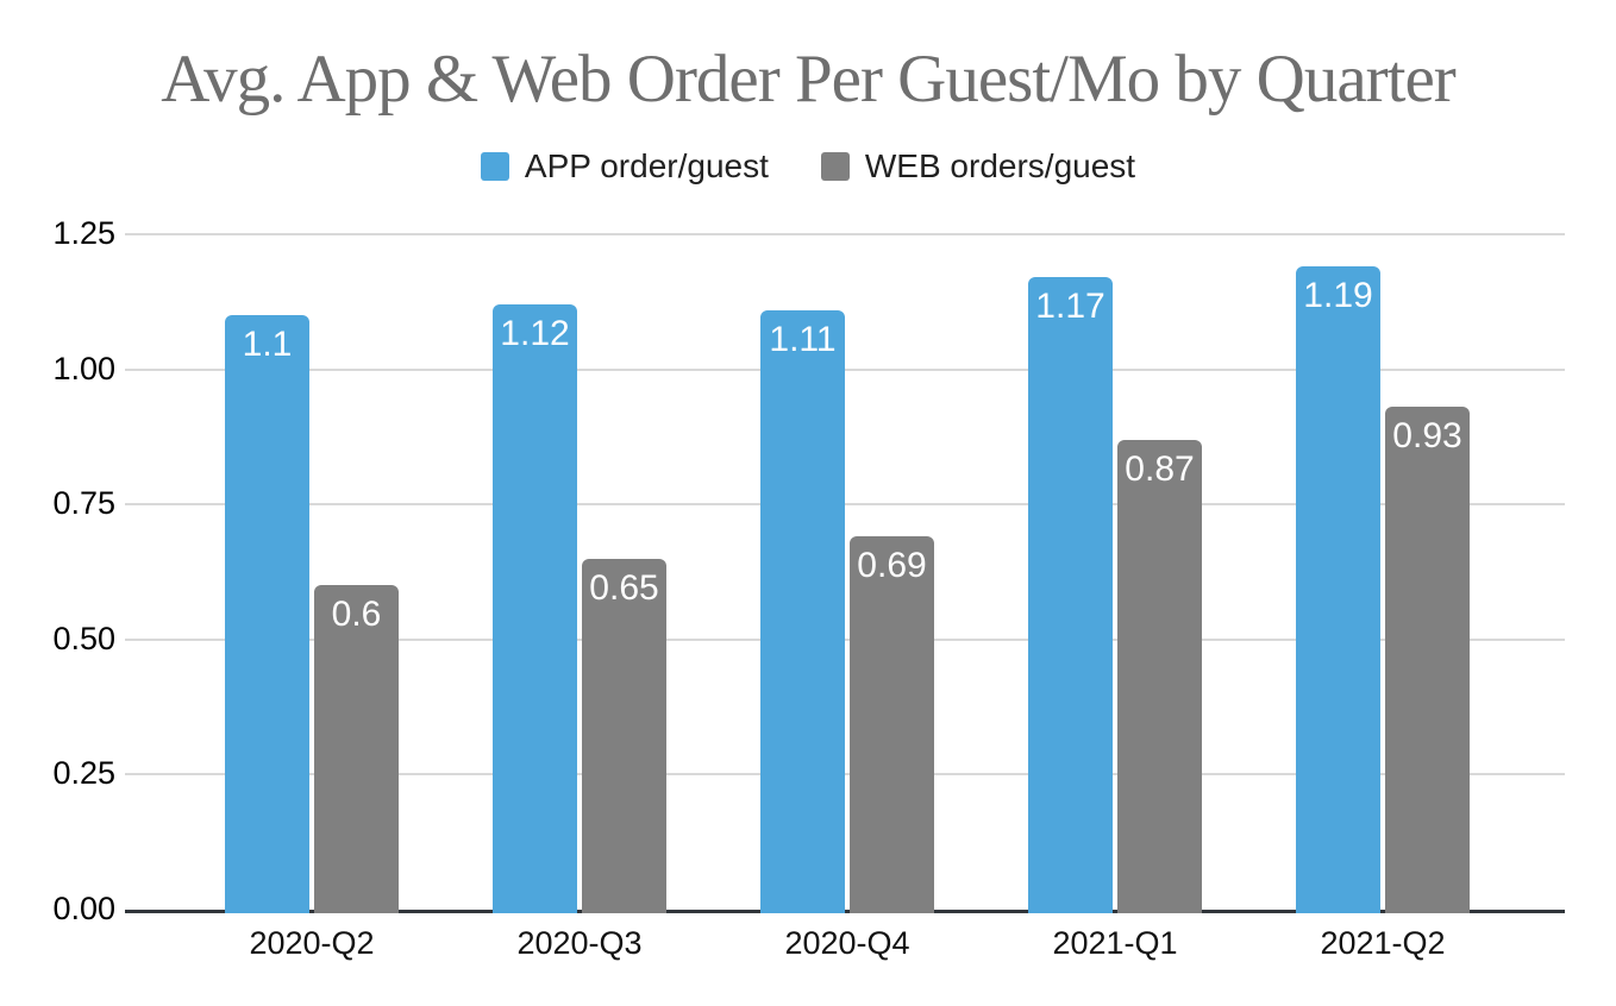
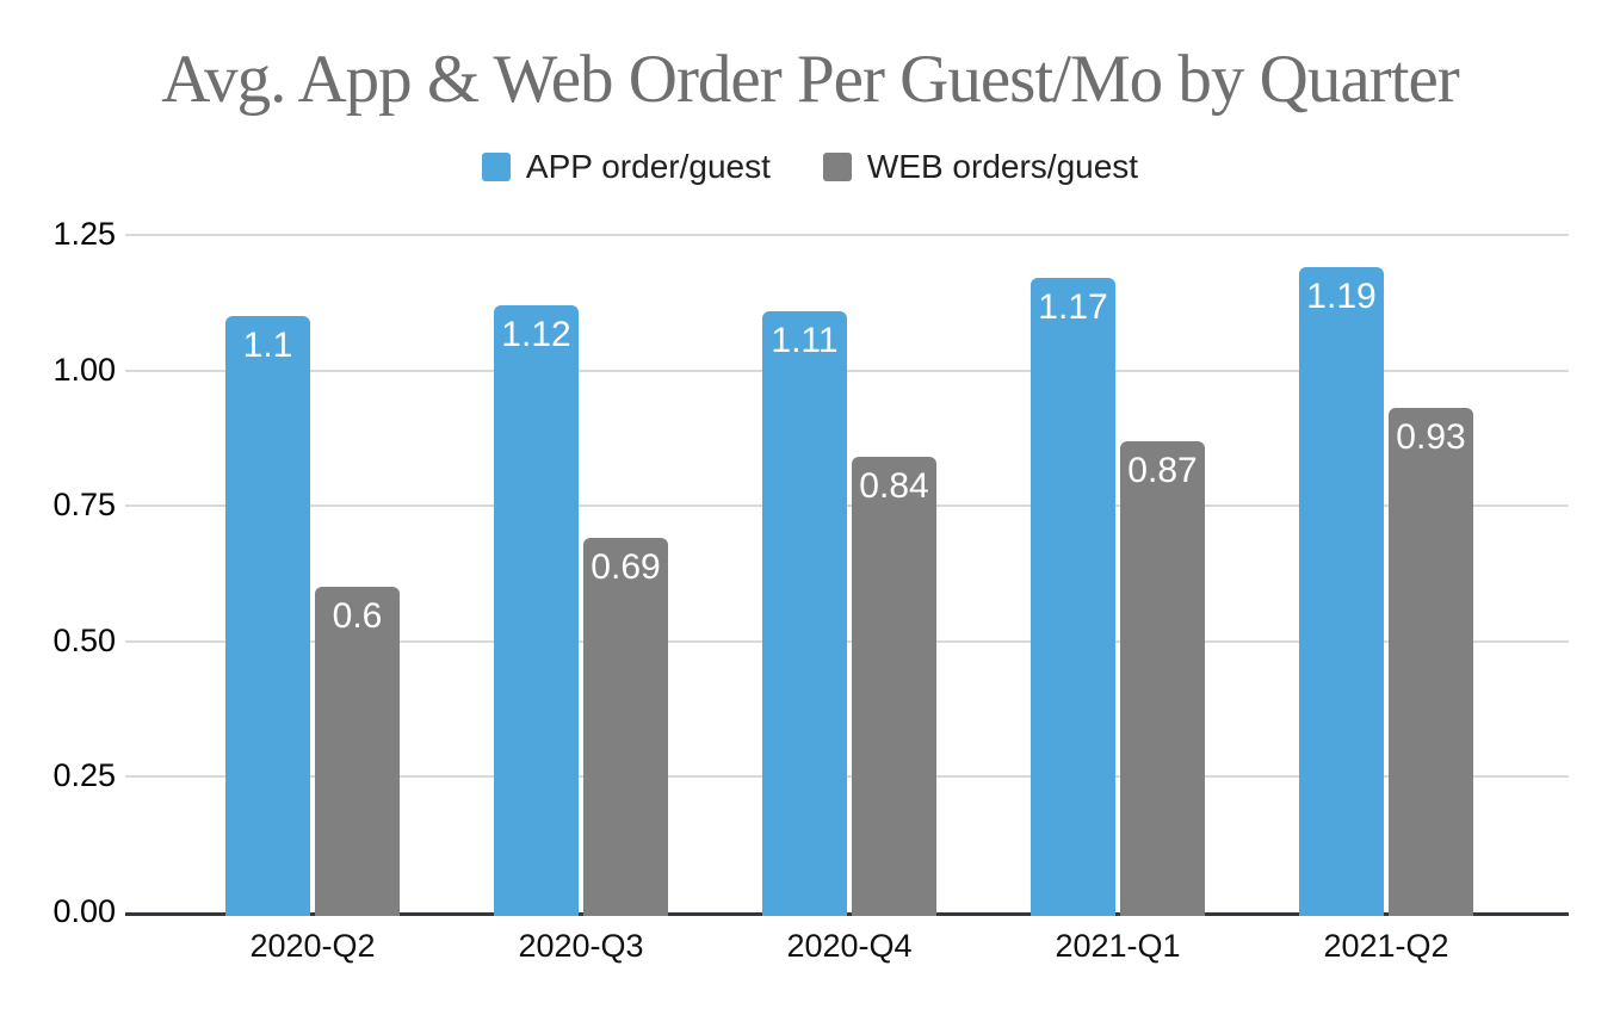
WEB orders/guest/2020-Q3: 0.65 -> 0.69
WEB orders/guest/2020-Q4: 0.69 -> 0.84
